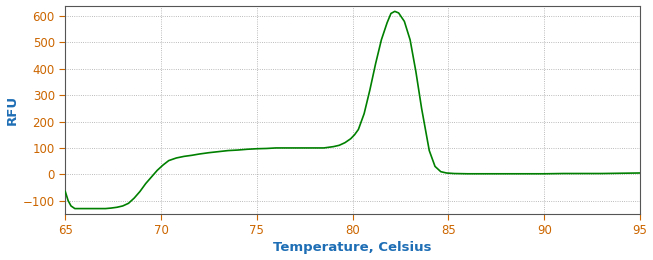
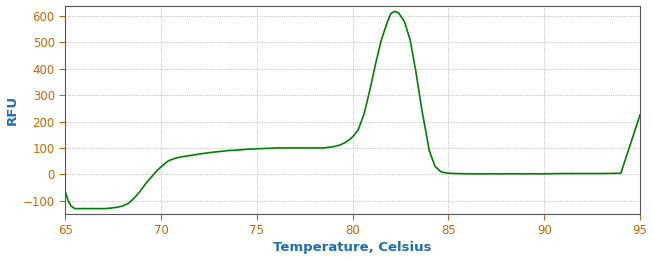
95: 5 -> 225
